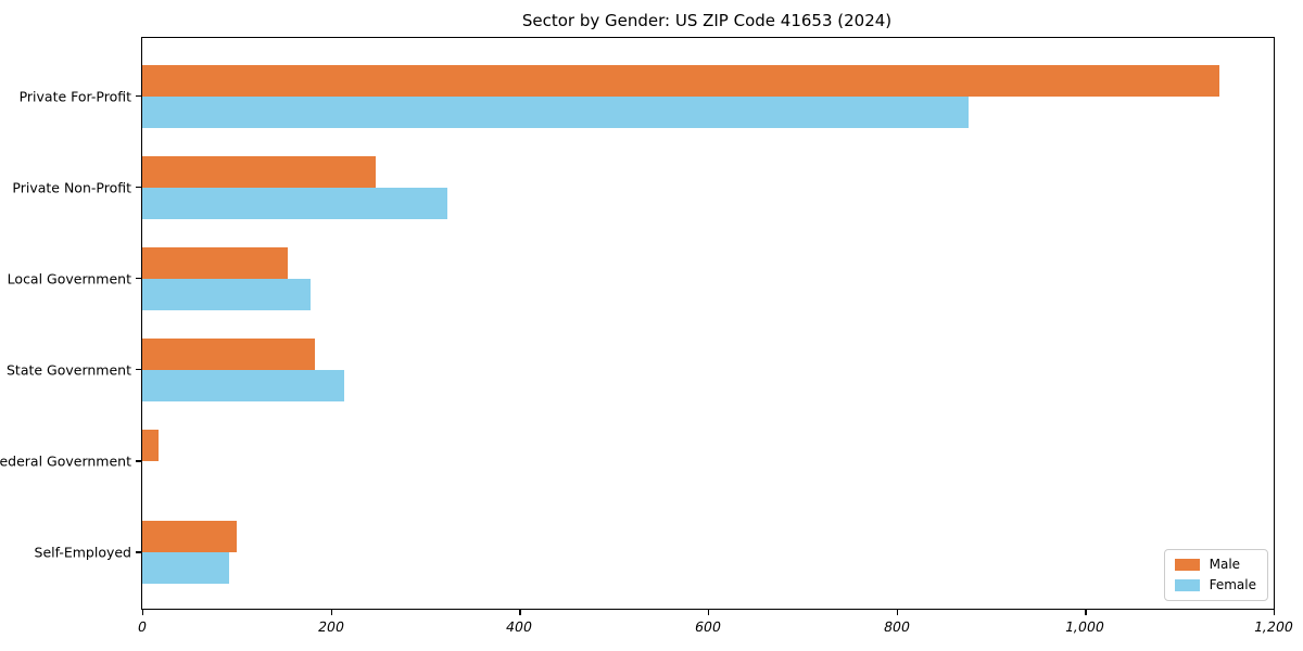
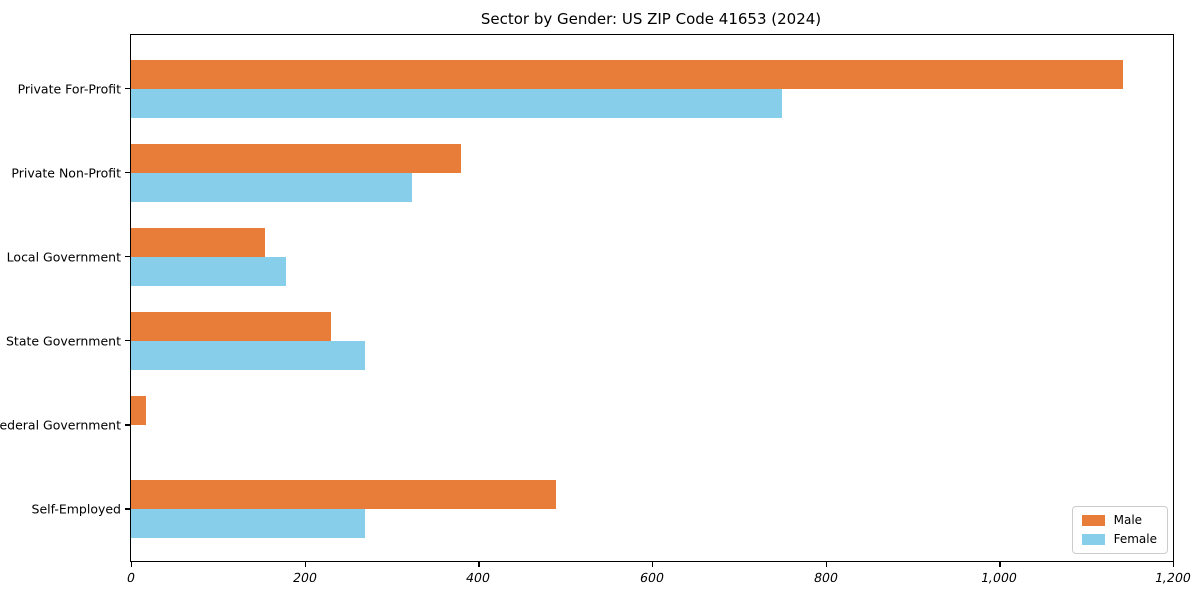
Female/Private For-Profit: 880 -> 750
Male/Private Non-Profit: 250 -> 380
Male/State Government: 180 -> 230
Female/State Government: 210 -> 270
Male/Self-Employed: 100 -> 490
Female/Self-Employed: 90 -> 270
